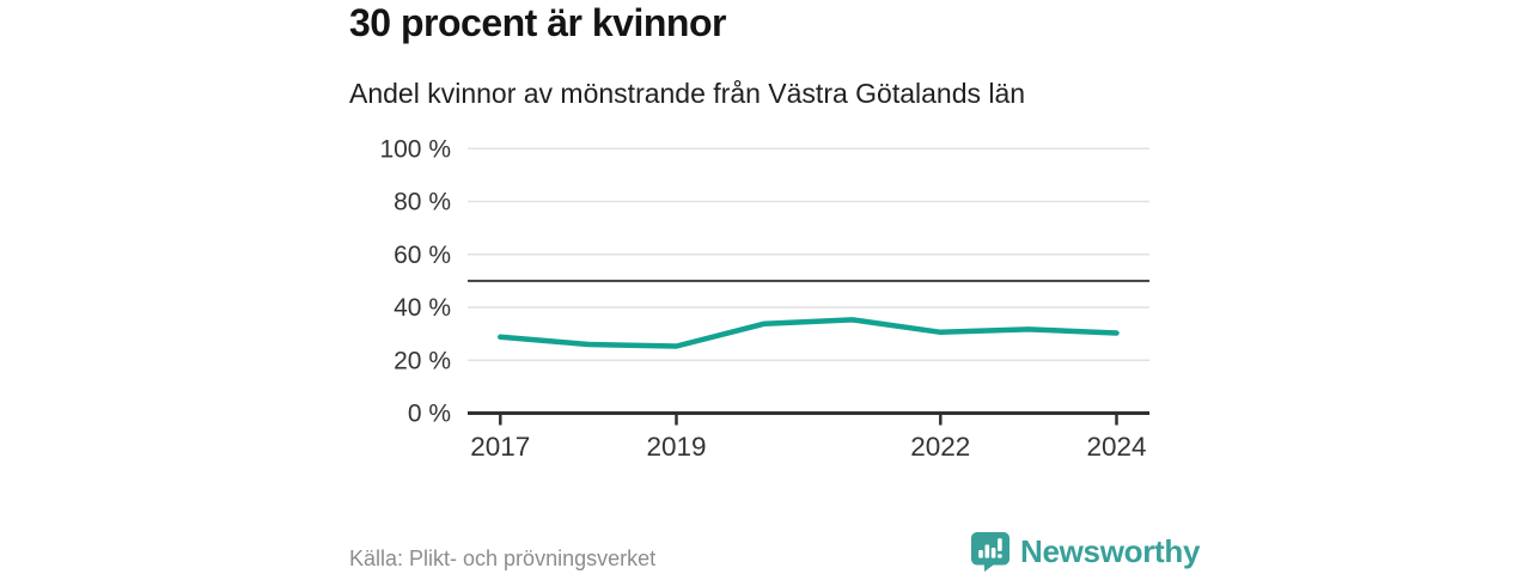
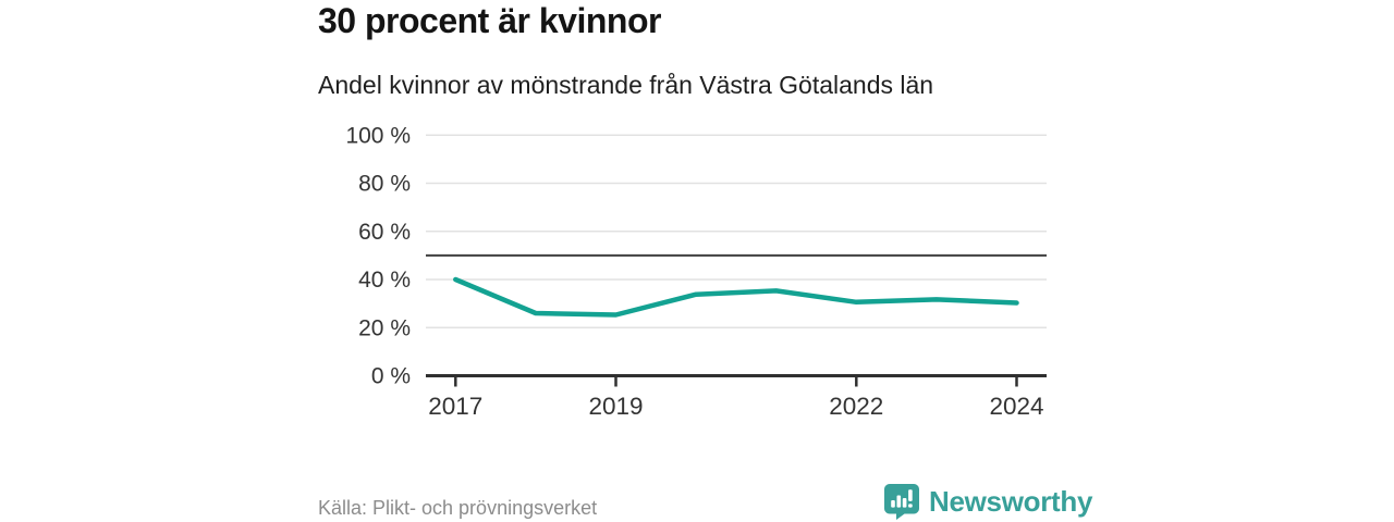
2017: 29% -> 40%
